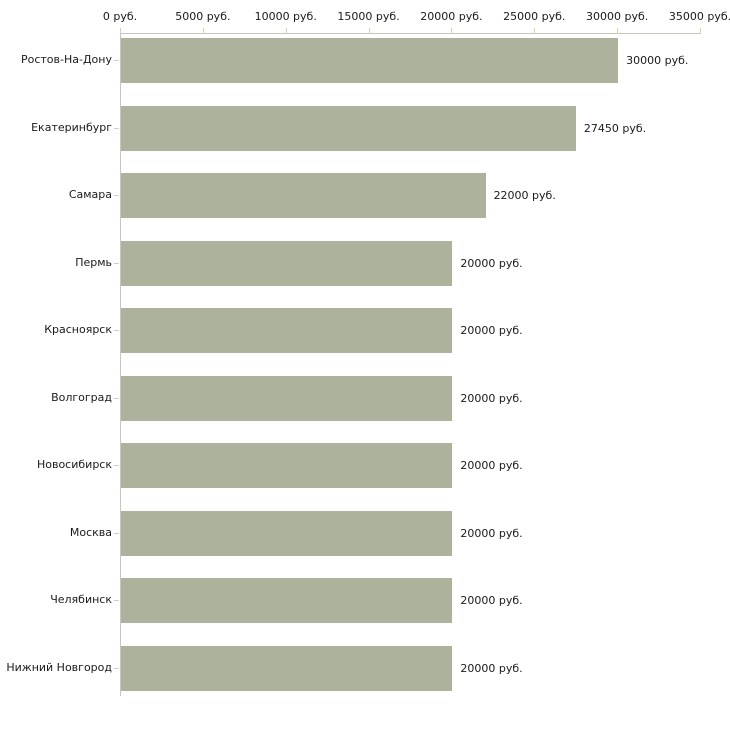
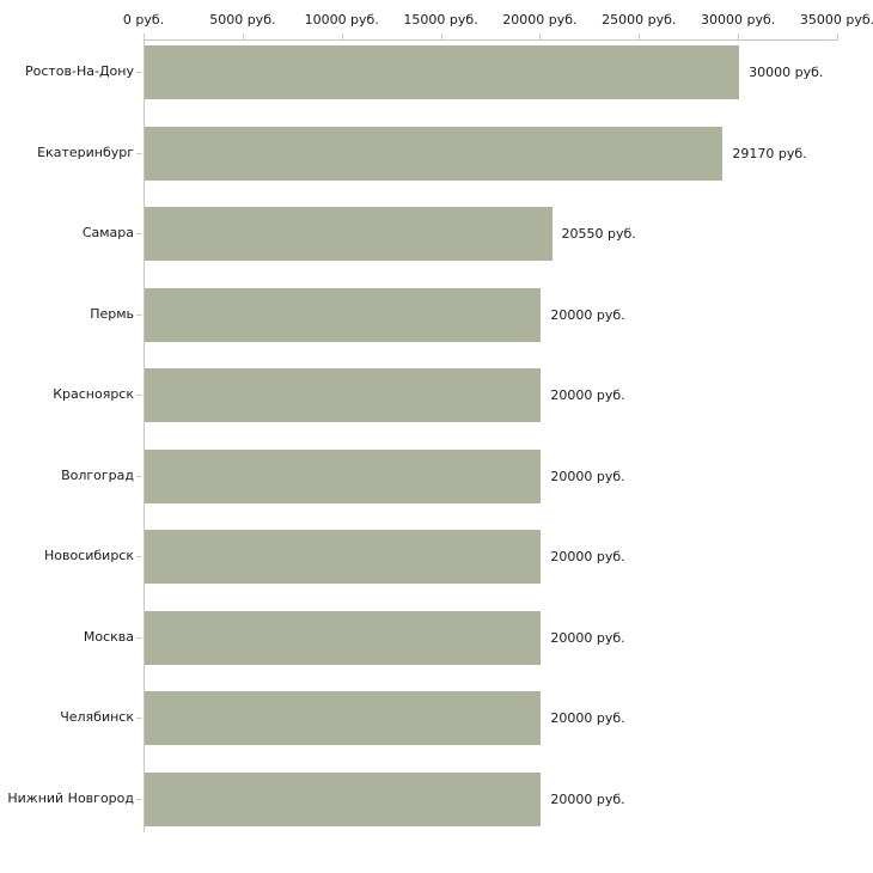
Екатеринбург: 27450 -> 29170
Самара: 22000 -> 20550
